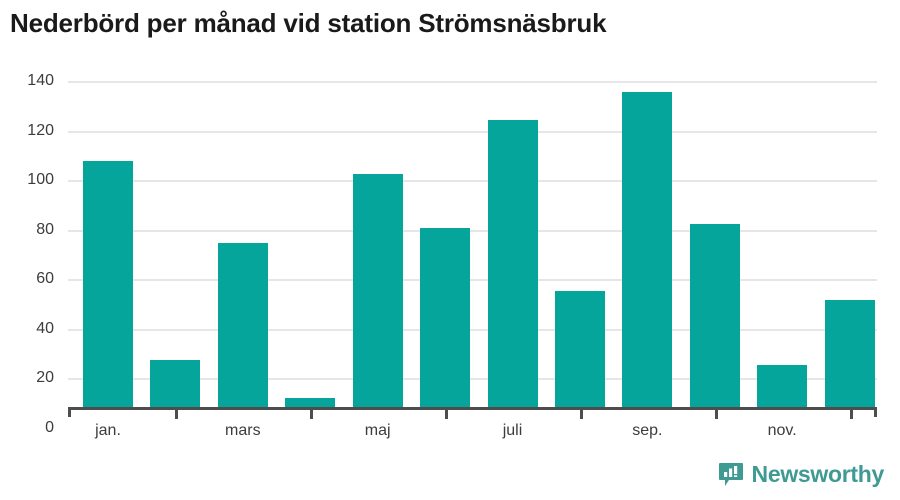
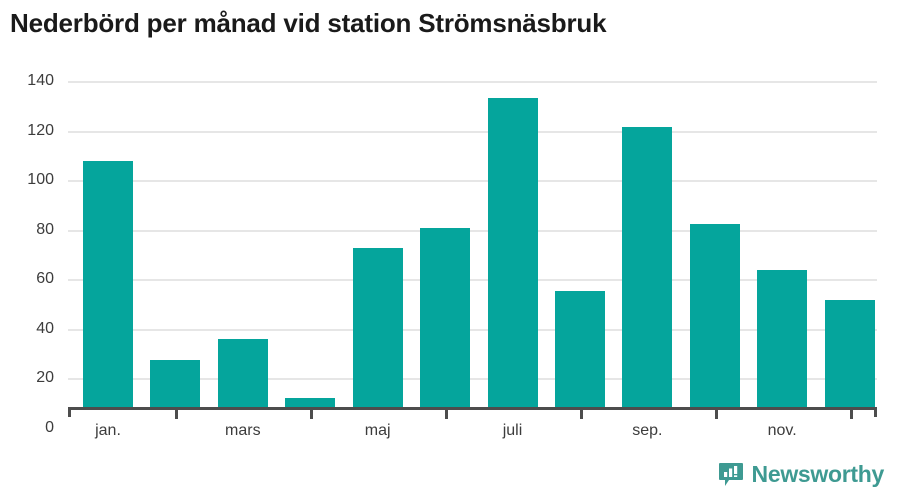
mars: 66 -> 28
maj: 94 -> 64
juli: 116 -> 124
sep.: 127 -> 113
nov.: 17 -> 55
